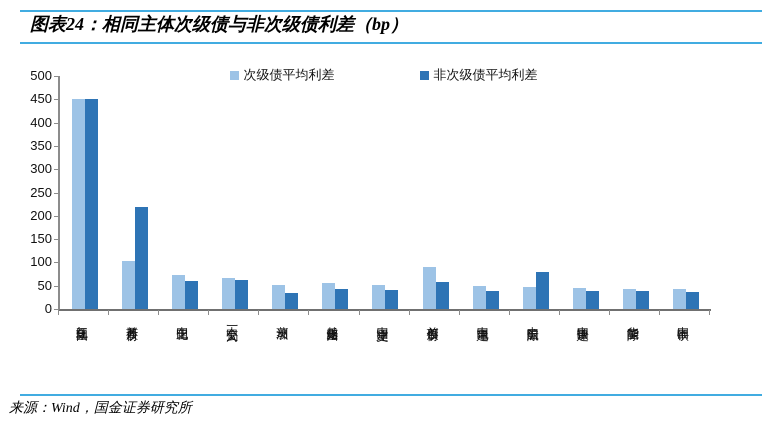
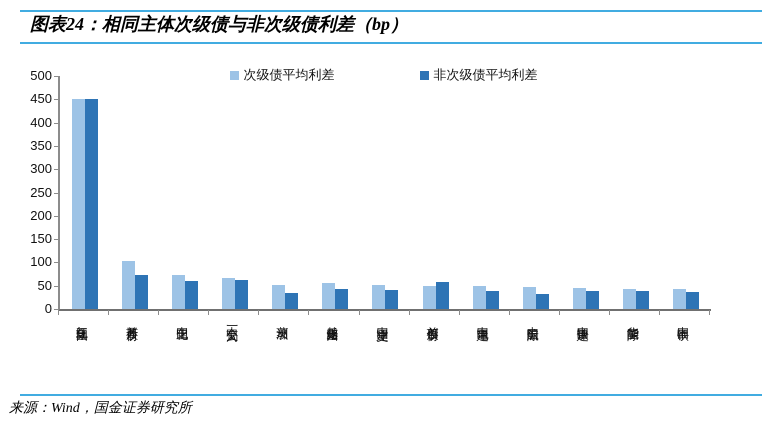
非次级债平均利差/首开股份: 220 -> 70
次级债平均利差/首创股份: 90 -> 50
非次级债平均利差/中航国际: 80 -> 30
